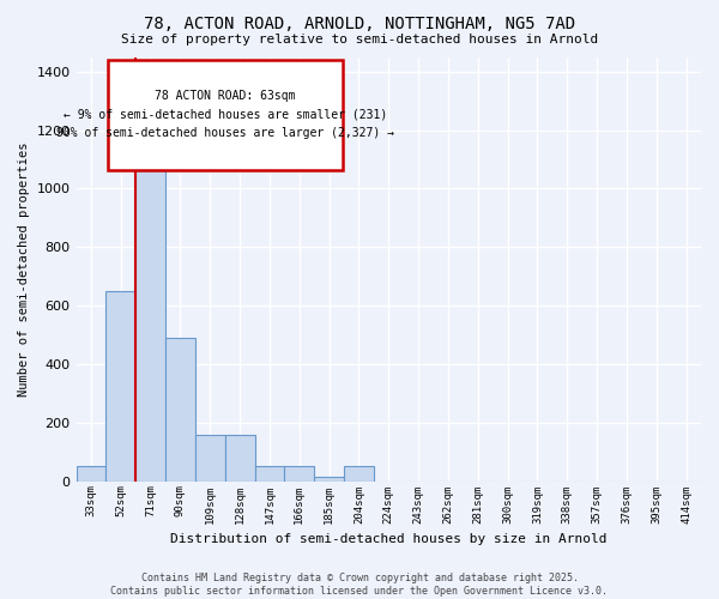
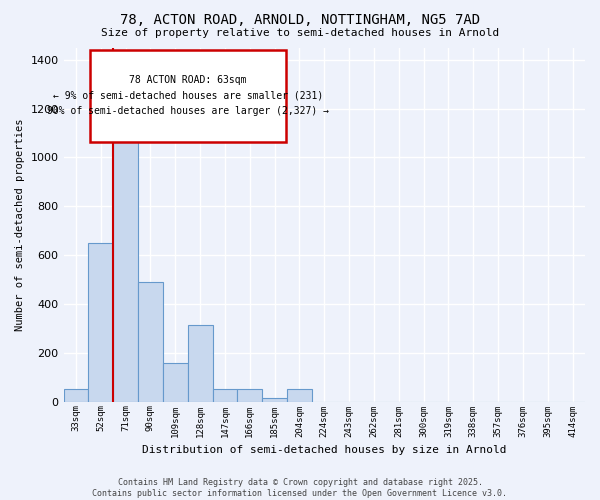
128sqm: 160 -> 315
